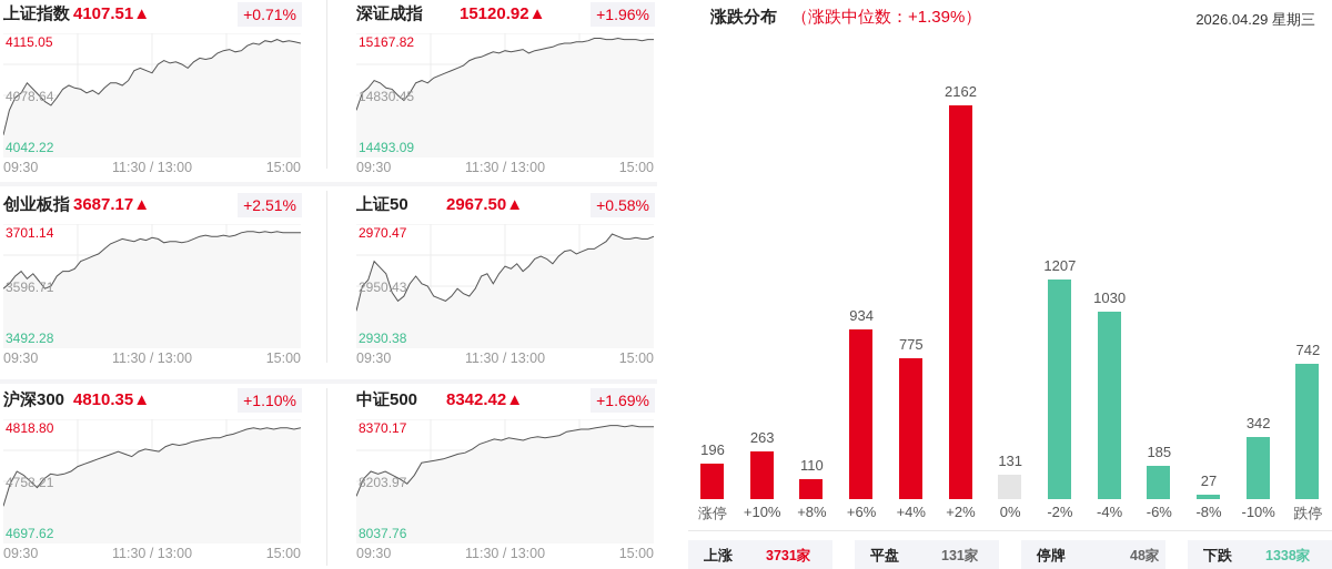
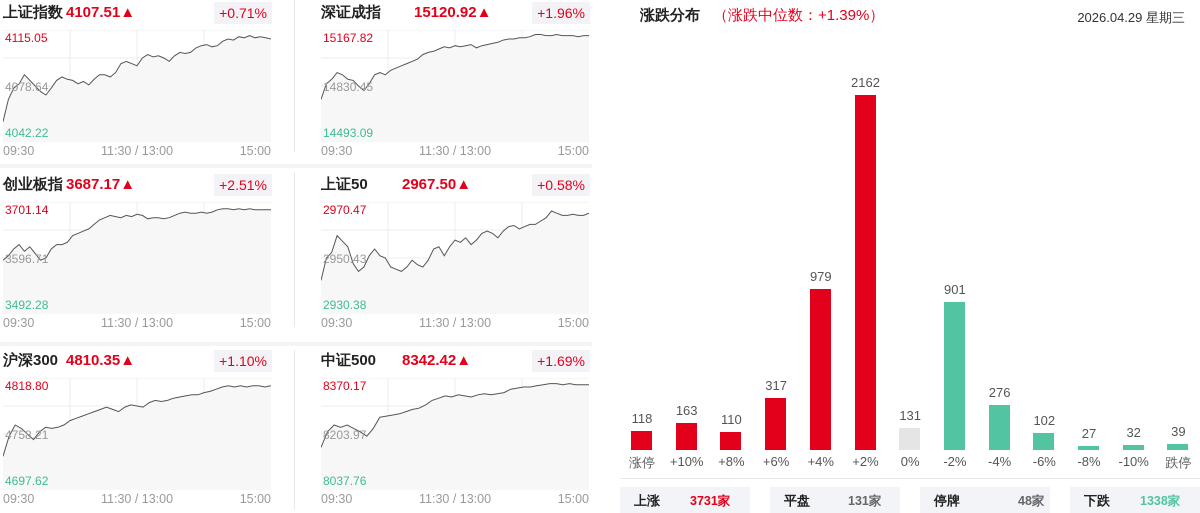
涨停: 196 -> 118
+10%: 263 -> 163
+6%: 934 -> 317
+4%: 775 -> 979
-2%: 1207 -> 901
-4%: 1030 -> 276
-6%: 185 -> 102
-10%: 342 -> 32
跌停: 742 -> 39
